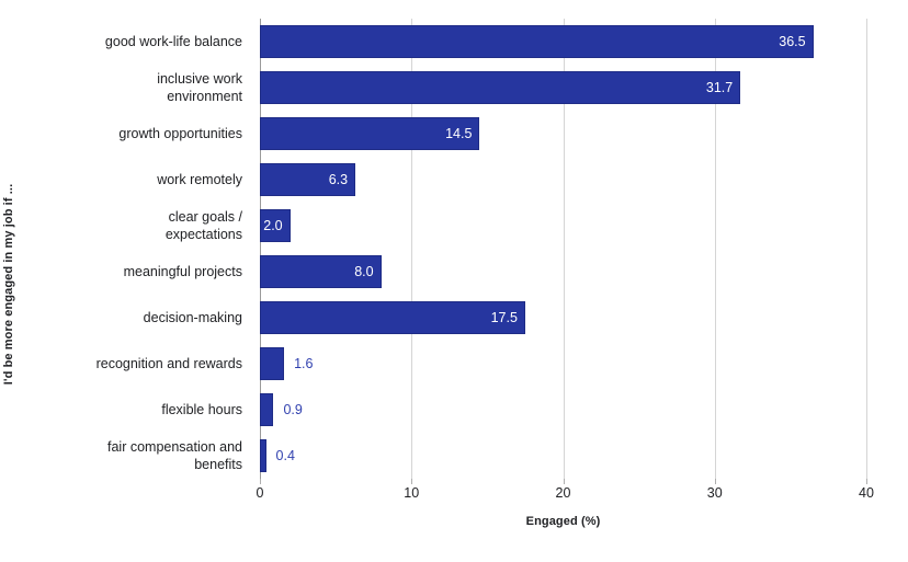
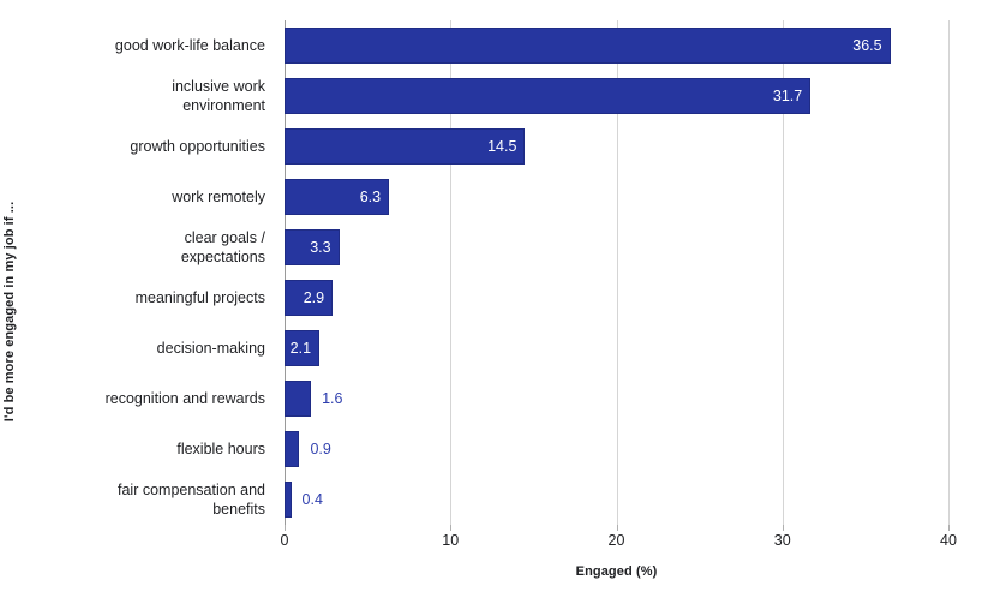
clear goals / expectations: 2.0 -> 3.3
meaningful projects: 8.0 -> 2.9
decision-making: 17.5 -> 2.1
